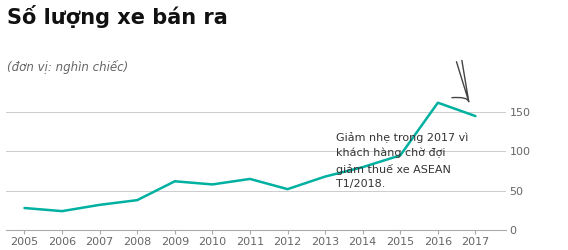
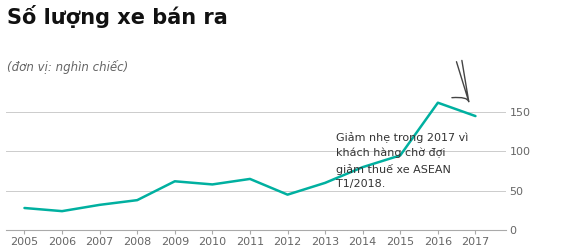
2012: 52 -> 45
2013: 68 -> 60
